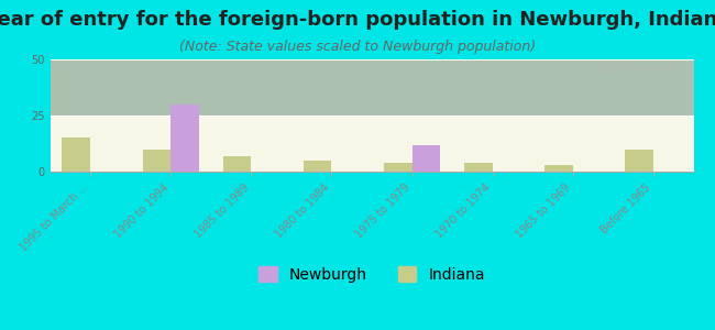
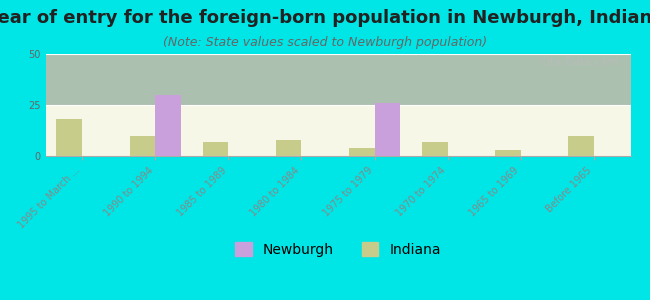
Indiana/1995 to March ...: 15 -> 18
Indiana/1980 to 1984: 5 -> 8
Newburgh/1975 to 1979: 12 -> 26
Indiana/1970 to 1974: 4 -> 7
